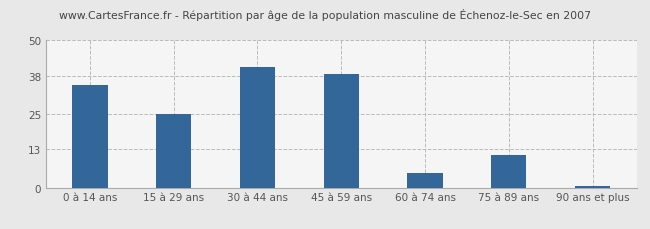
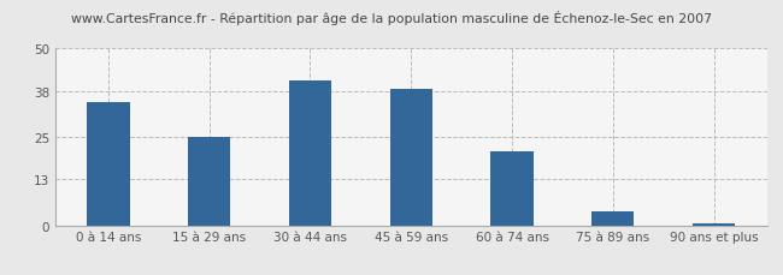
60 à 74 ans: 5.0 -> 21.0
75 à 89 ans: 11.0 -> 4.0
